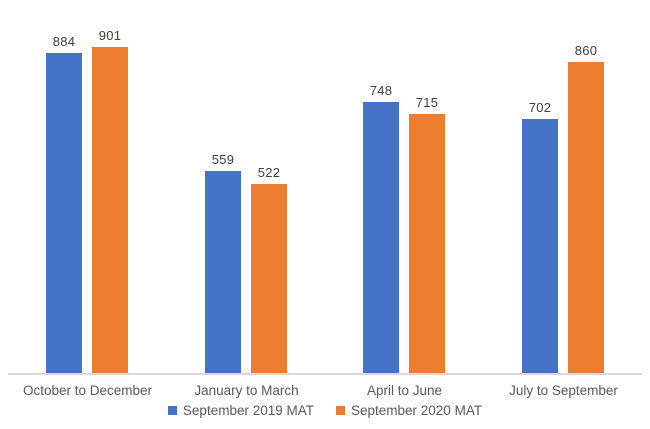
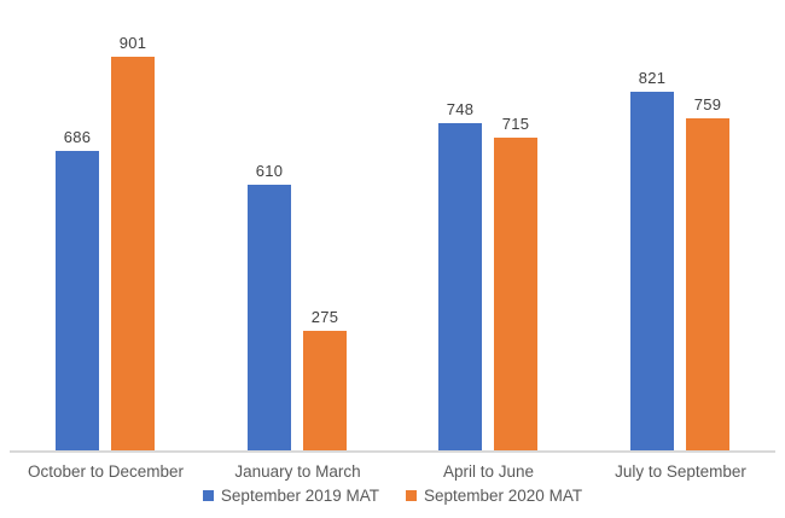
September 2019 MAT/October to December: 884 -> 686
September 2019 MAT/January to March: 559 -> 610
September 2020 MAT/January to March: 522 -> 275
September 2019 MAT/July to September: 702 -> 821
September 2020 MAT/July to September: 860 -> 759
